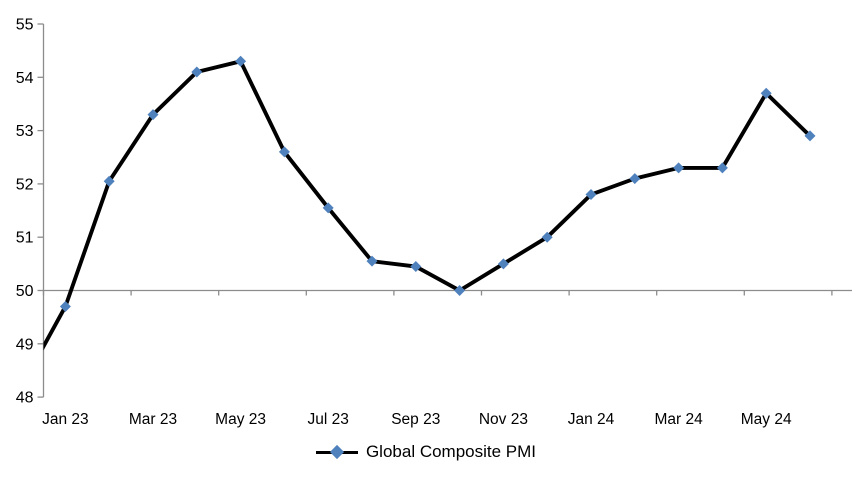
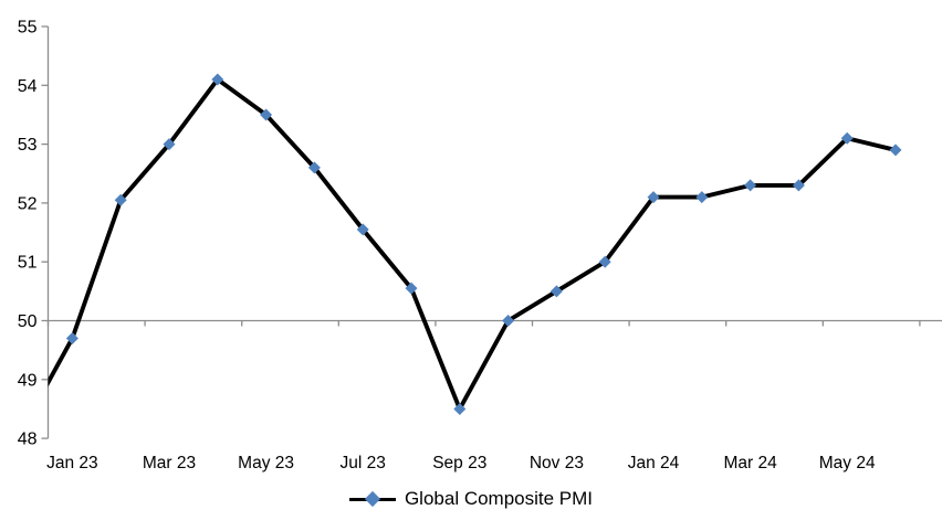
Mar 23: 53.3 -> 53.0
May 23: 54.3 -> 53.5
Sep 23: 50.5 -> 48.5
Jan 24: 51.8 -> 52.1
May 24: 53.7 -> 53.1
